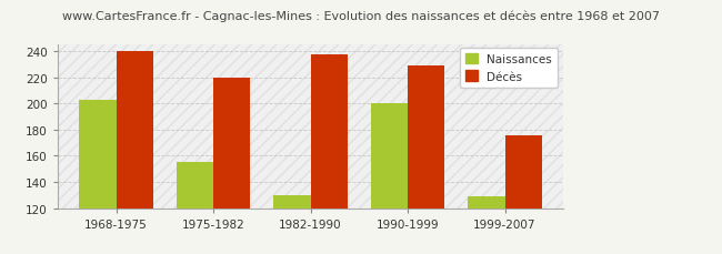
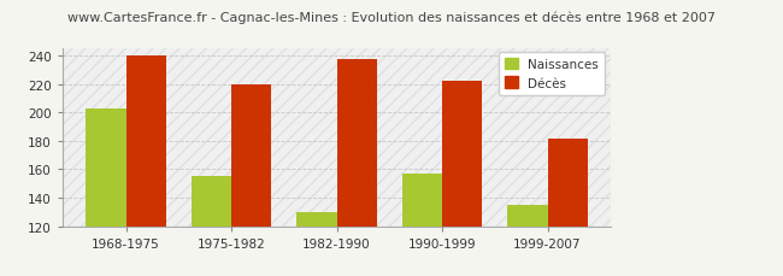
Naissances/1990-1999: 200 -> 157
Décès/1990-1999: 229 -> 222
Naissances/1999-2007: 129 -> 135
Décès/1999-2007: 176 -> 182
